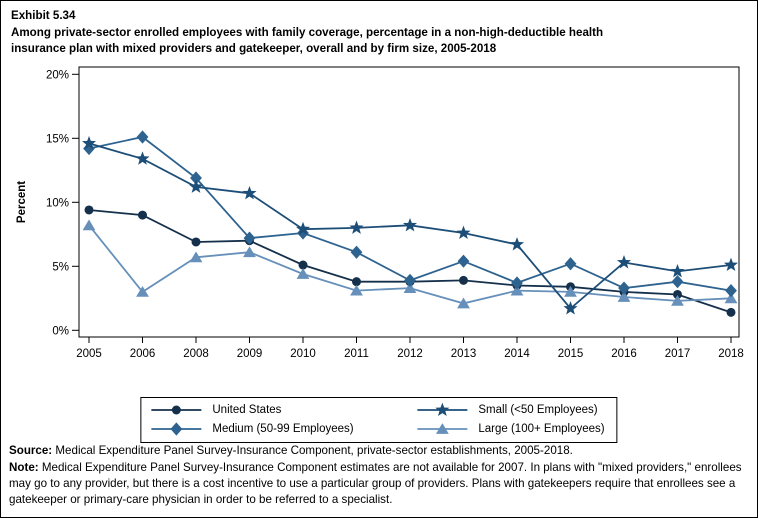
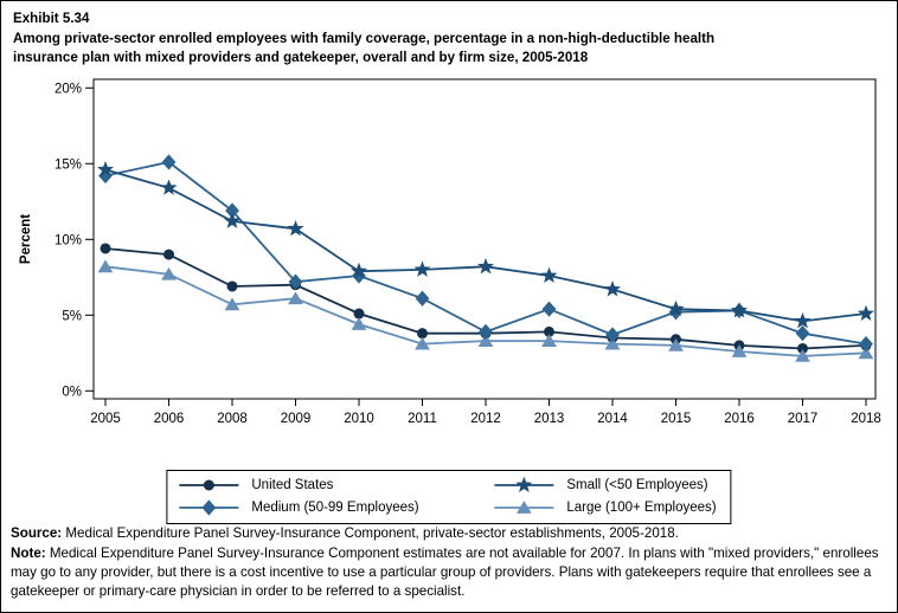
Large (100+ Employees)/2006: 3.0% -> 7.7%
Large (100+ Employees)/2013: 2.1% -> 3.3%
Small (<50 Employees)/2015: 1.7% -> 5.4%
Medium (50-99 Employees)/2016: 3.3% -> 5.3%
United States/2018: 1.4% -> 3.0%
